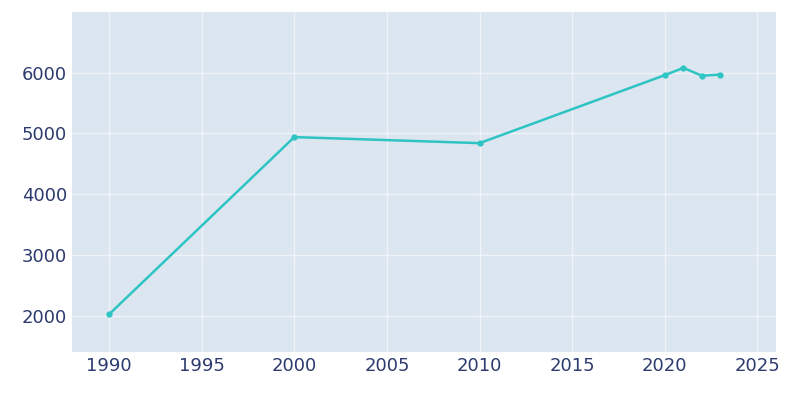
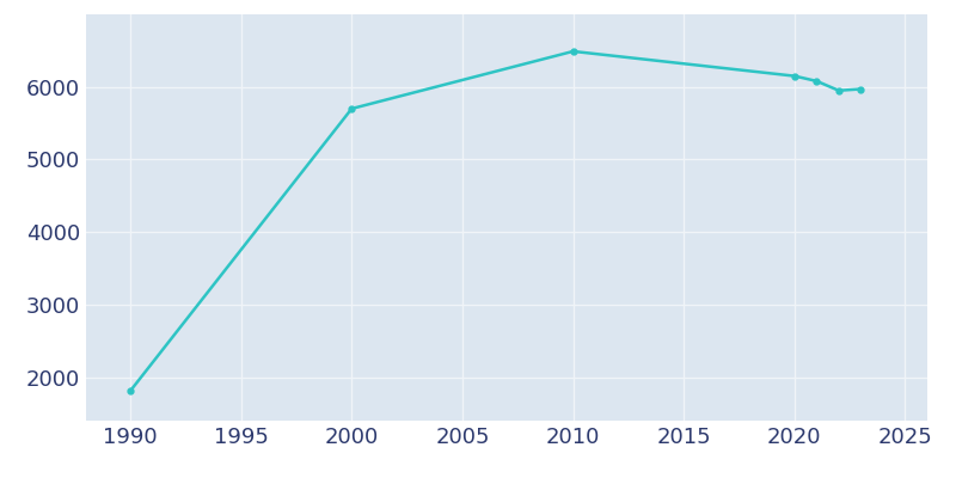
1990: 2020 -> 1810
2000: 4940 -> 5700
2010: 4840 -> 6490
2020: 5960 -> 6150
